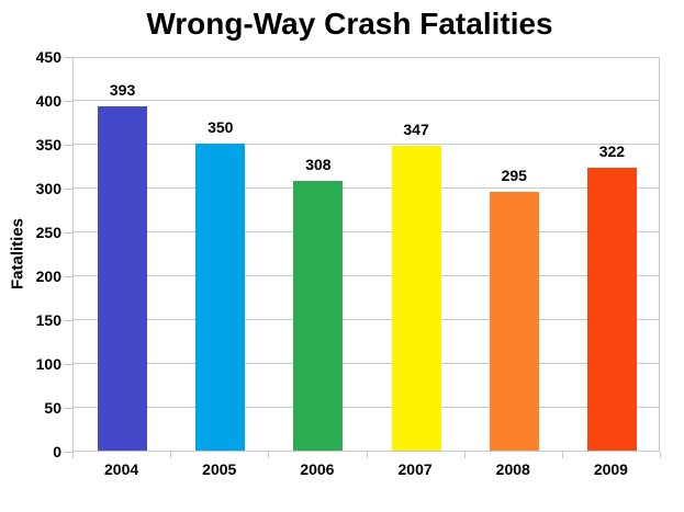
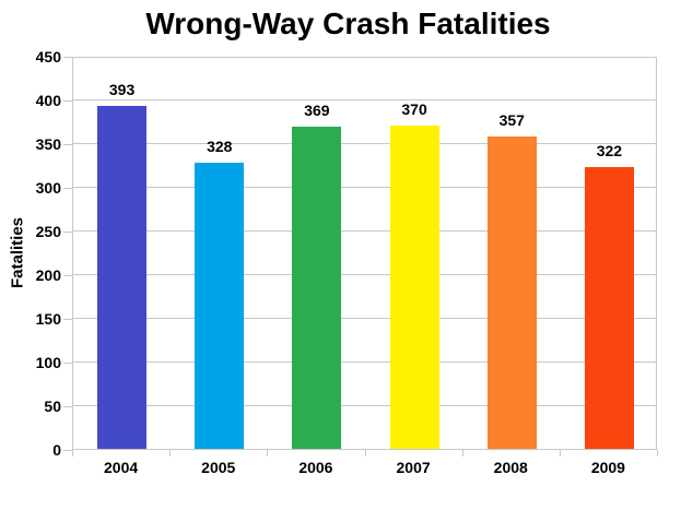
2005: 350 -> 328
2006: 308 -> 369
2007: 347 -> 370
2008: 295 -> 357
